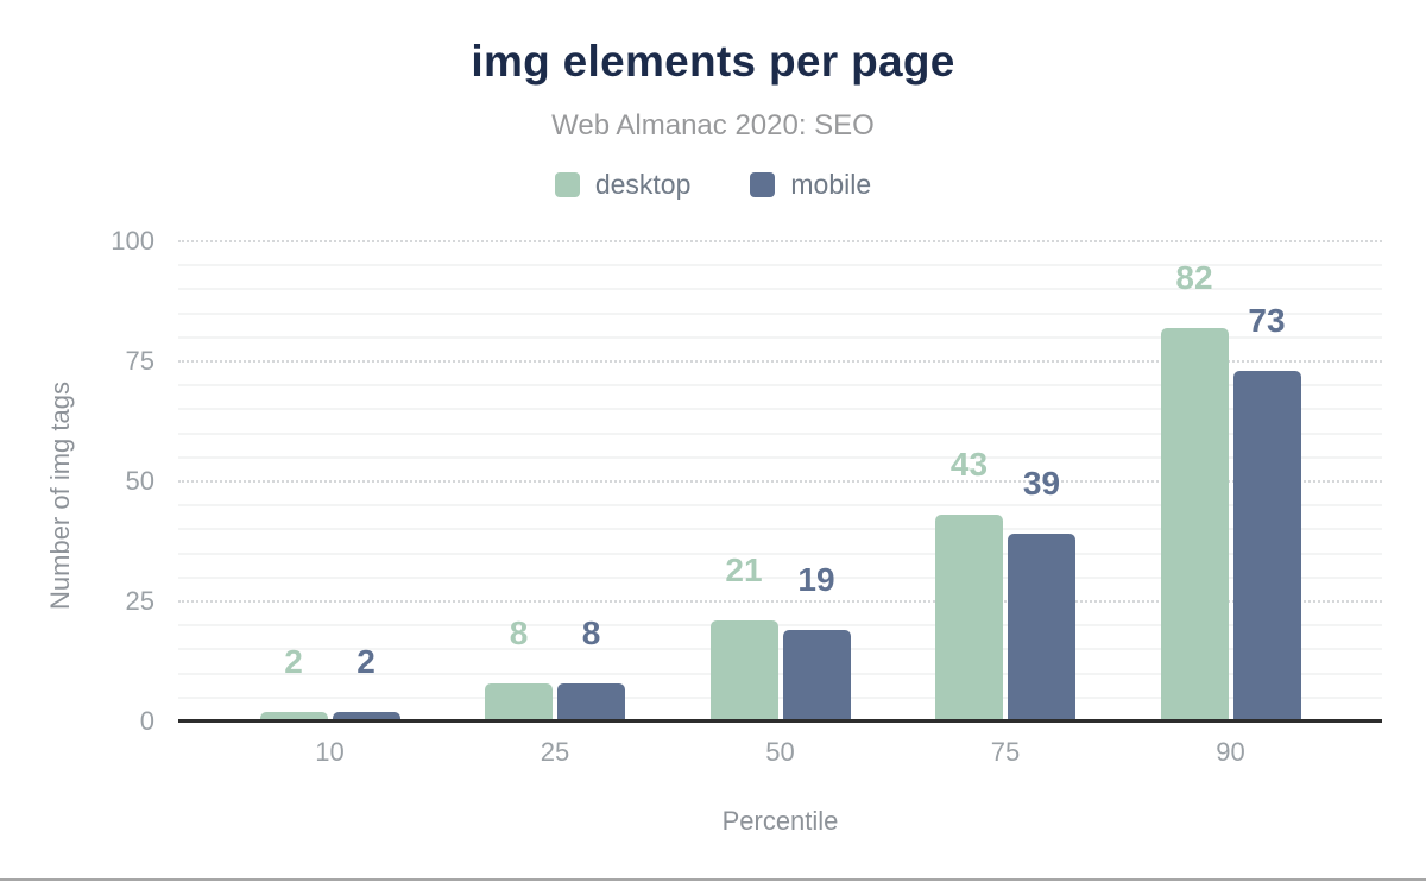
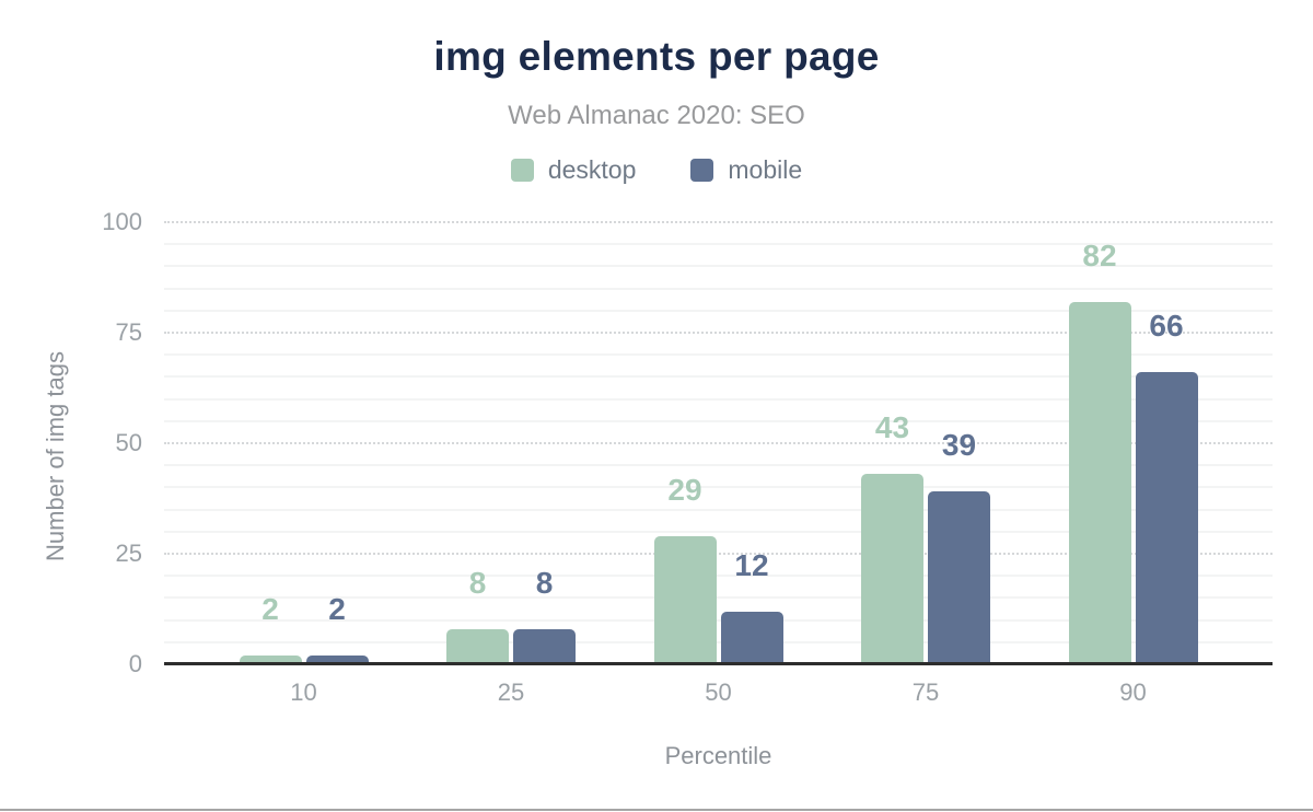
desktop/50: 21 -> 29
mobile/50: 19 -> 12
mobile/90: 73 -> 66
